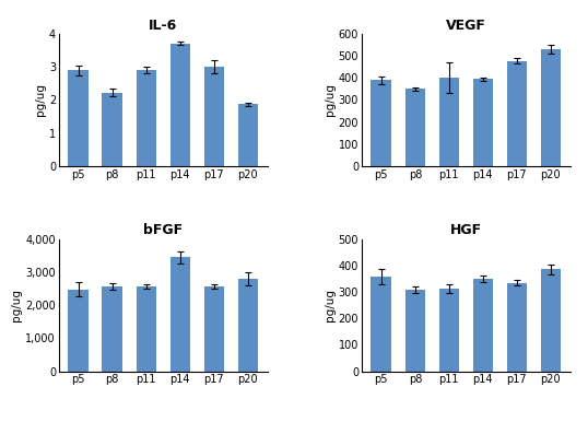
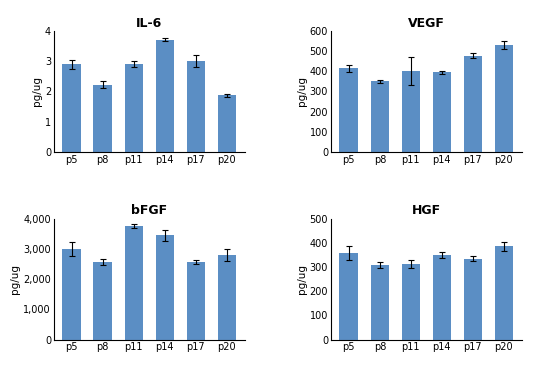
VEGF/p5: 390 -> 415
bFGF/p5: 2,480 -> 3,000
bFGF/p11: 2,570 -> 3,750
